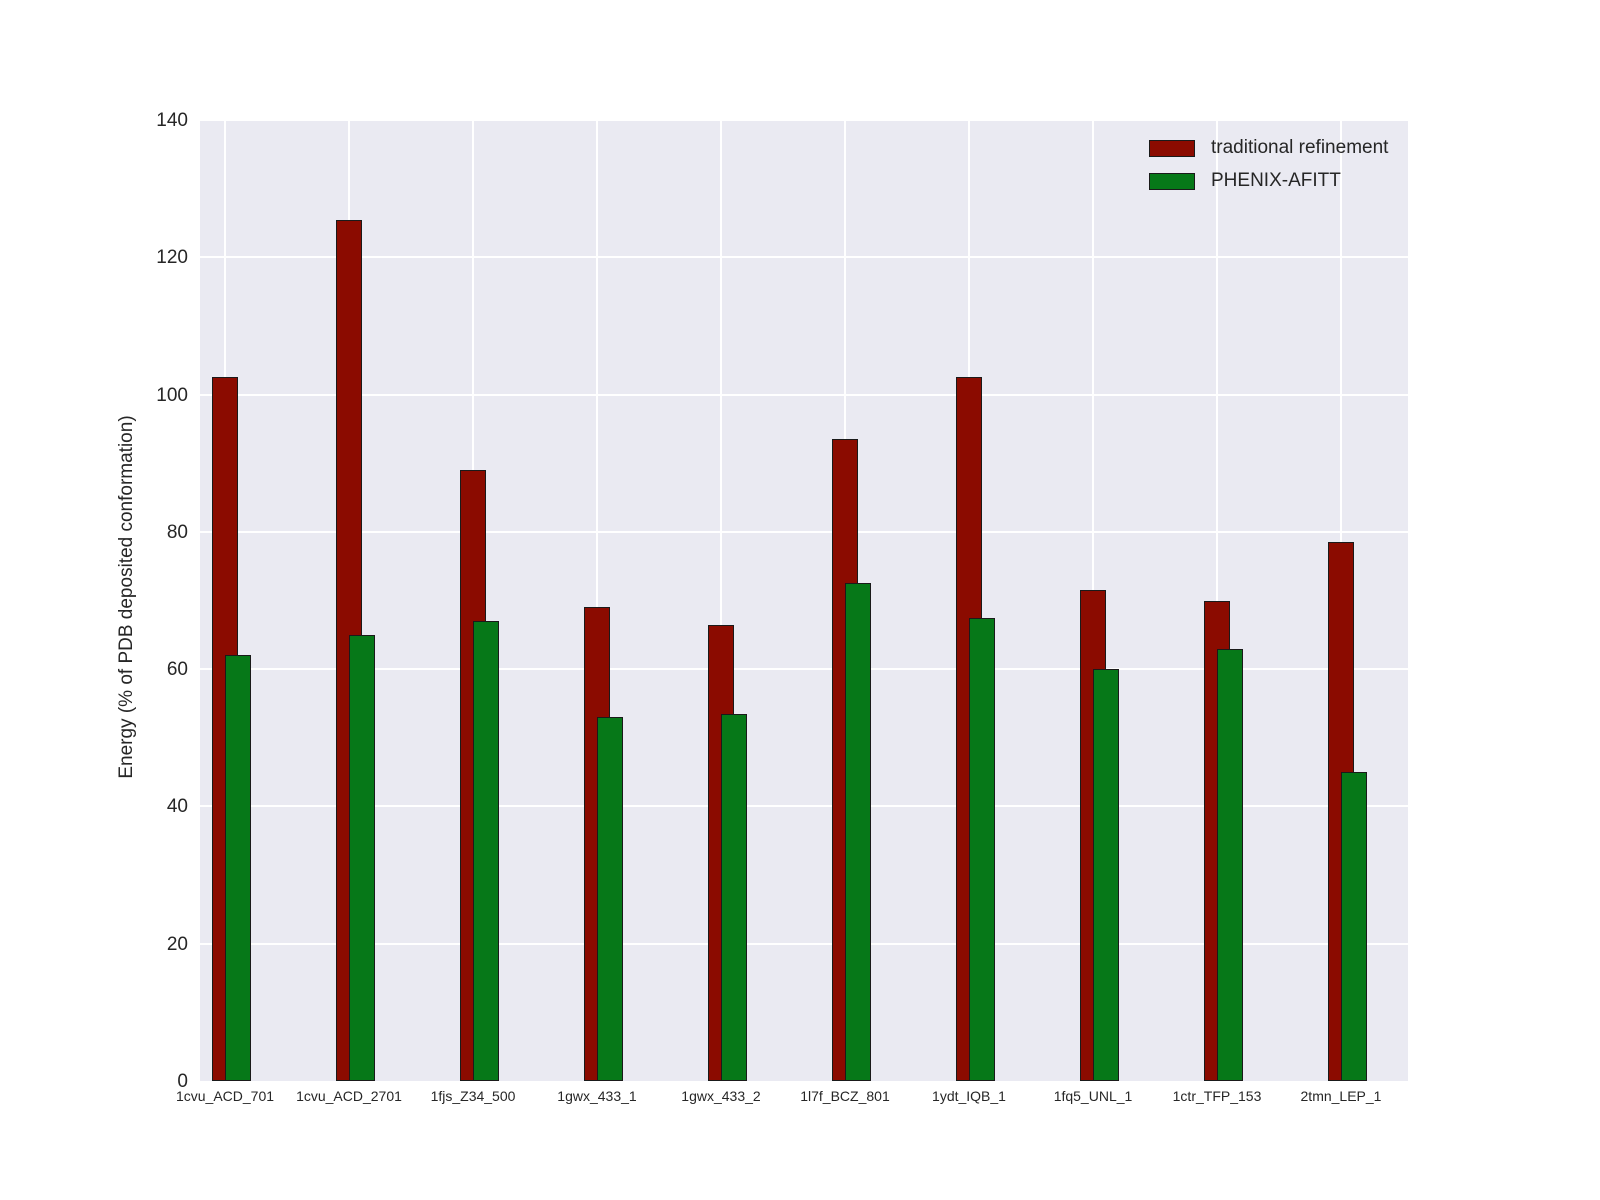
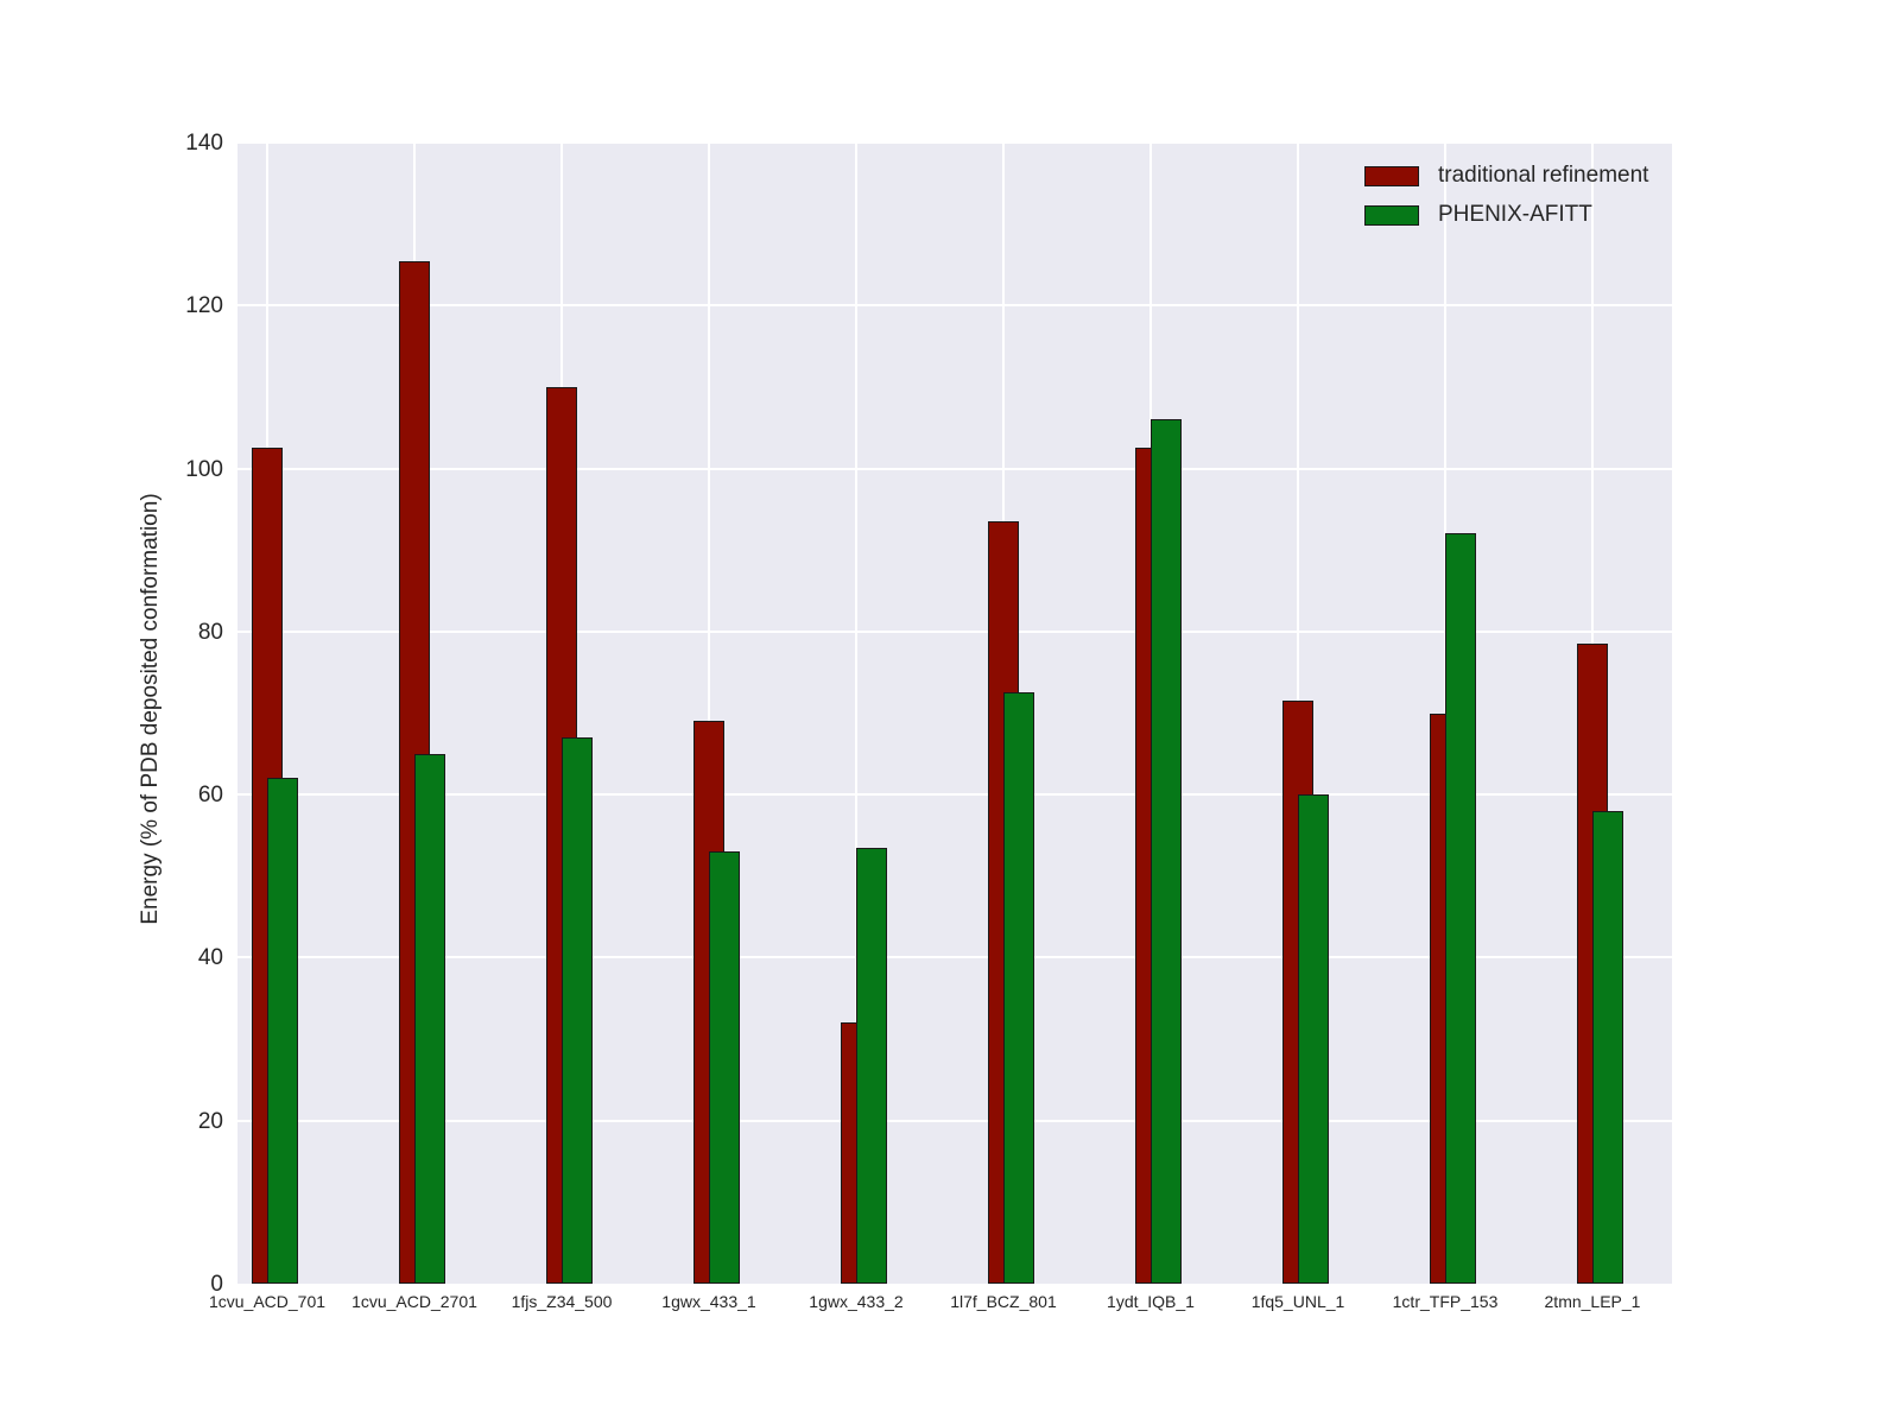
traditional refinement/1fjs_Z34_500: 89 -> 110
traditional refinement/1gwx_433_2: 66 -> 32
PHENIX-AFITT/1ydt_IQB_1: 68 -> 106
PHENIX-AFITT/1ctr_TFP_153: 63 -> 92
PHENIX-AFITT/2tmn_LEP_1: 45 -> 58
